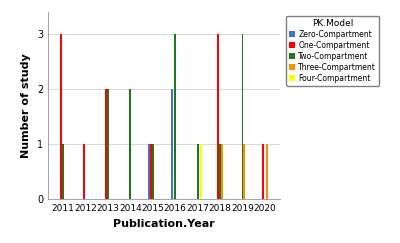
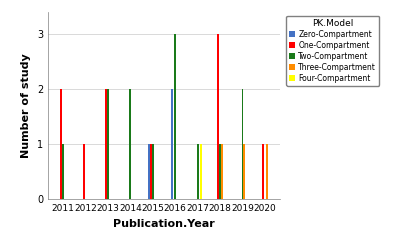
One-Compartment/2011: 3 -> 2
Two-Compartment/2019: 3 -> 2
